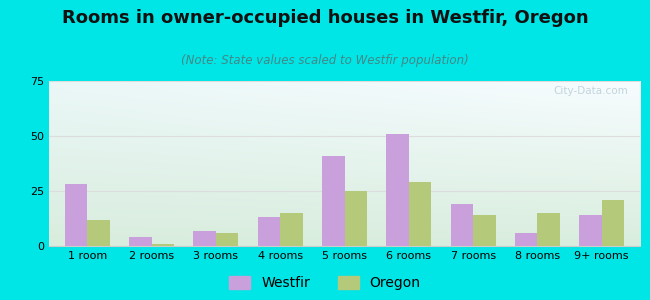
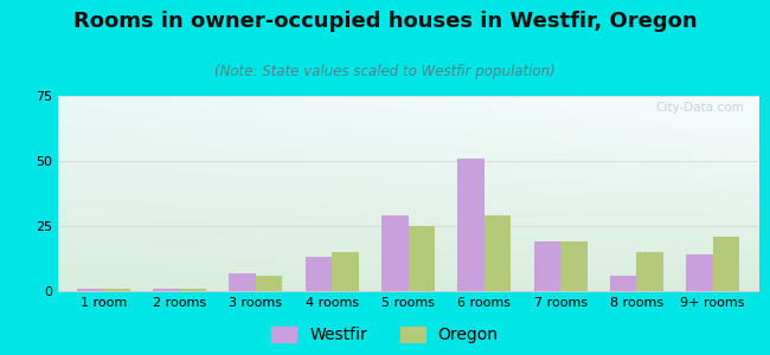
Westfir/1 room: 28 -> 1
Oregon/1 room: 12 -> 1
Westfir/2 rooms: 4 -> 1
Westfir/5 rooms: 41 -> 29
Oregon/7 rooms: 14 -> 19
